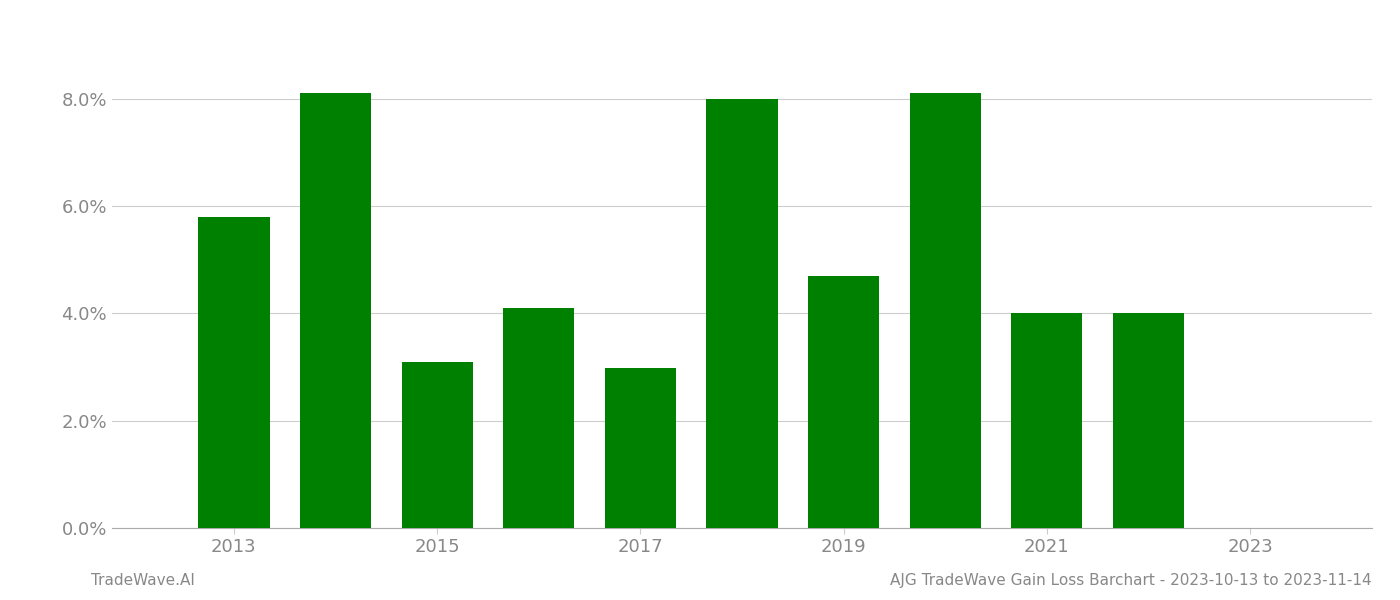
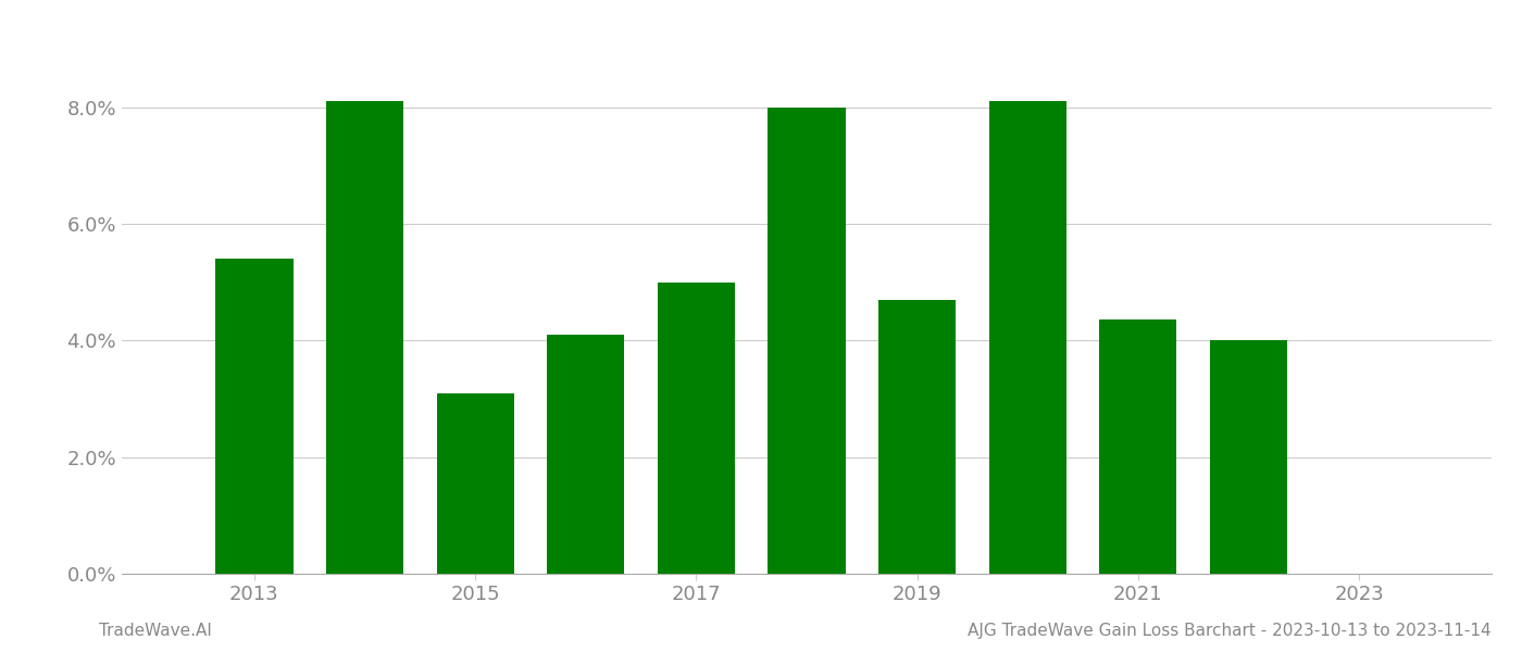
2013: 5.80% -> 5.40%
2017: 2.98% -> 5.00%
2021: 4.00% -> 4.35%
